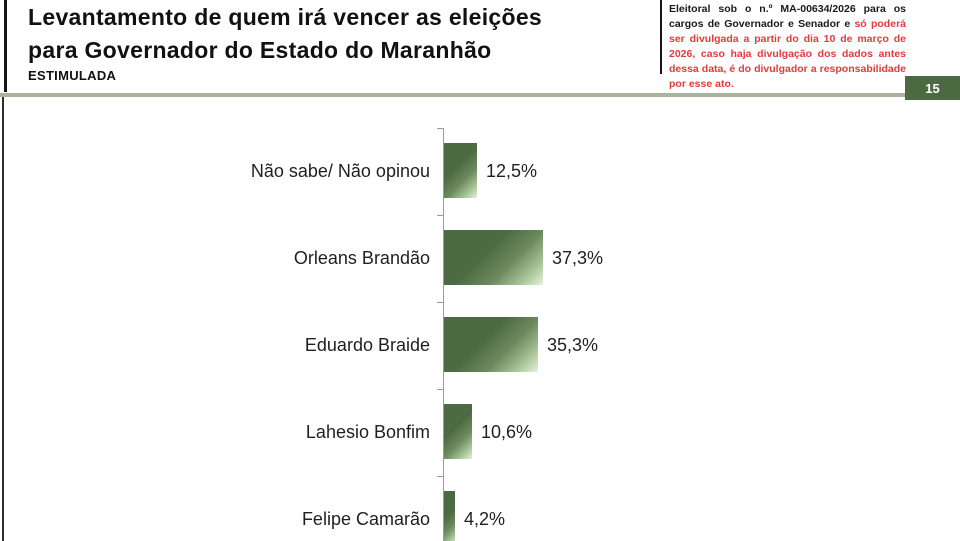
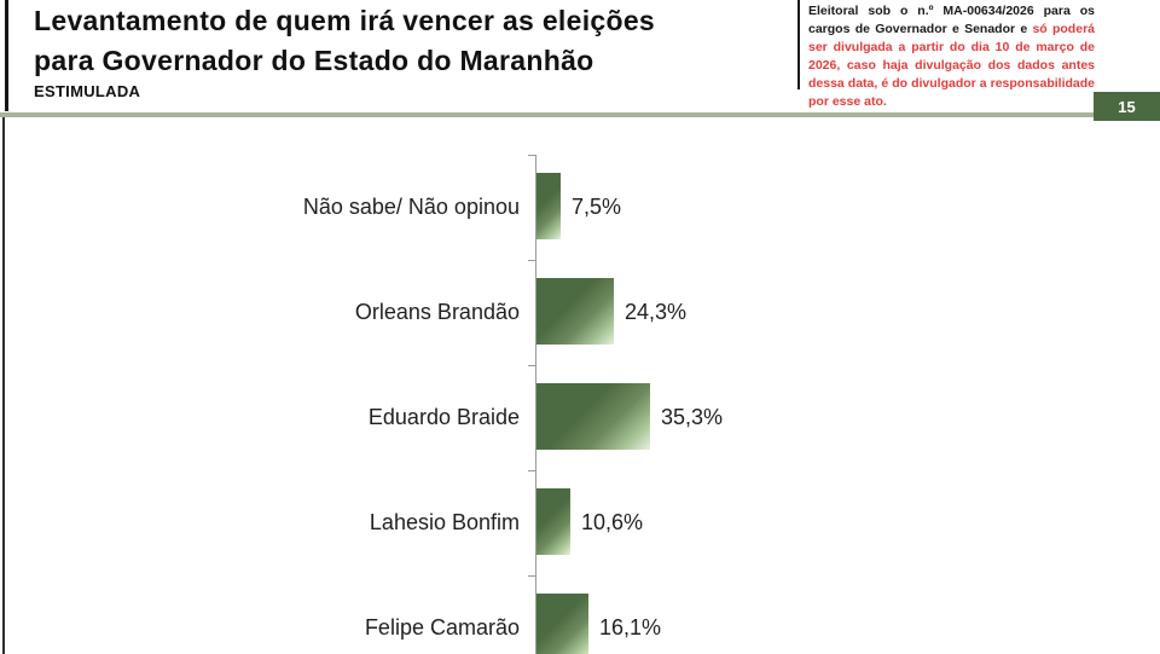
Não sabe/ Não opinou: 12,5% -> 7,5%
Orleans Brandão: 37,3% -> 24,3%
Felipe Camarão: 4,2% -> 16,1%
